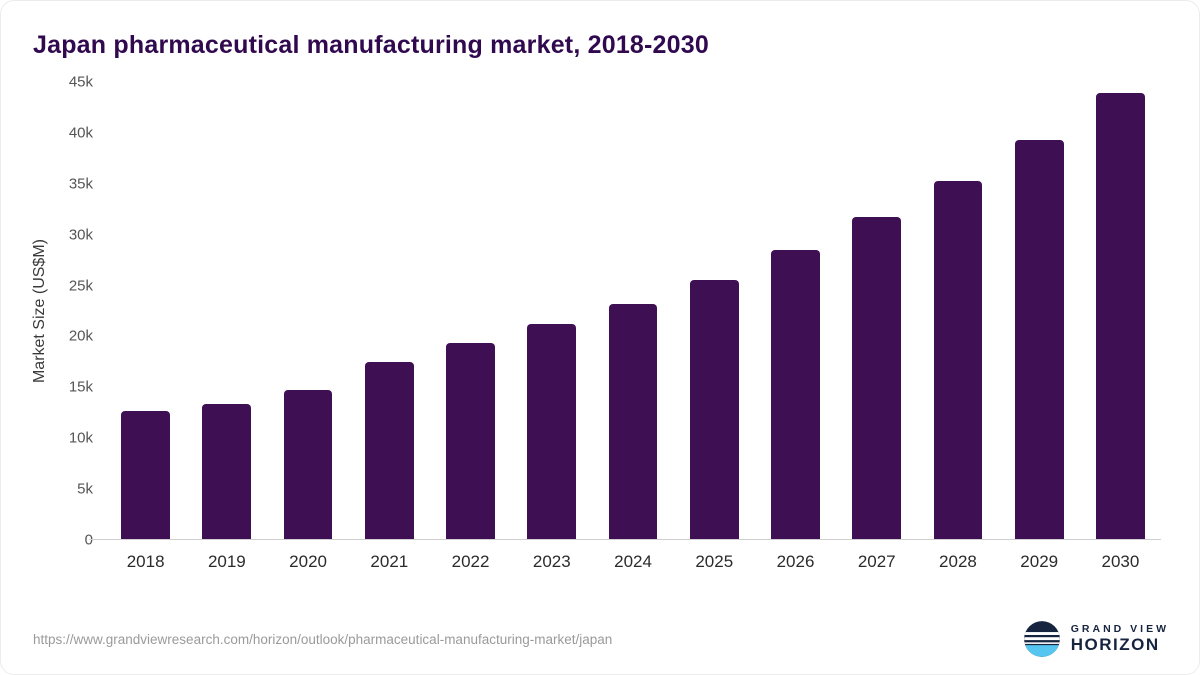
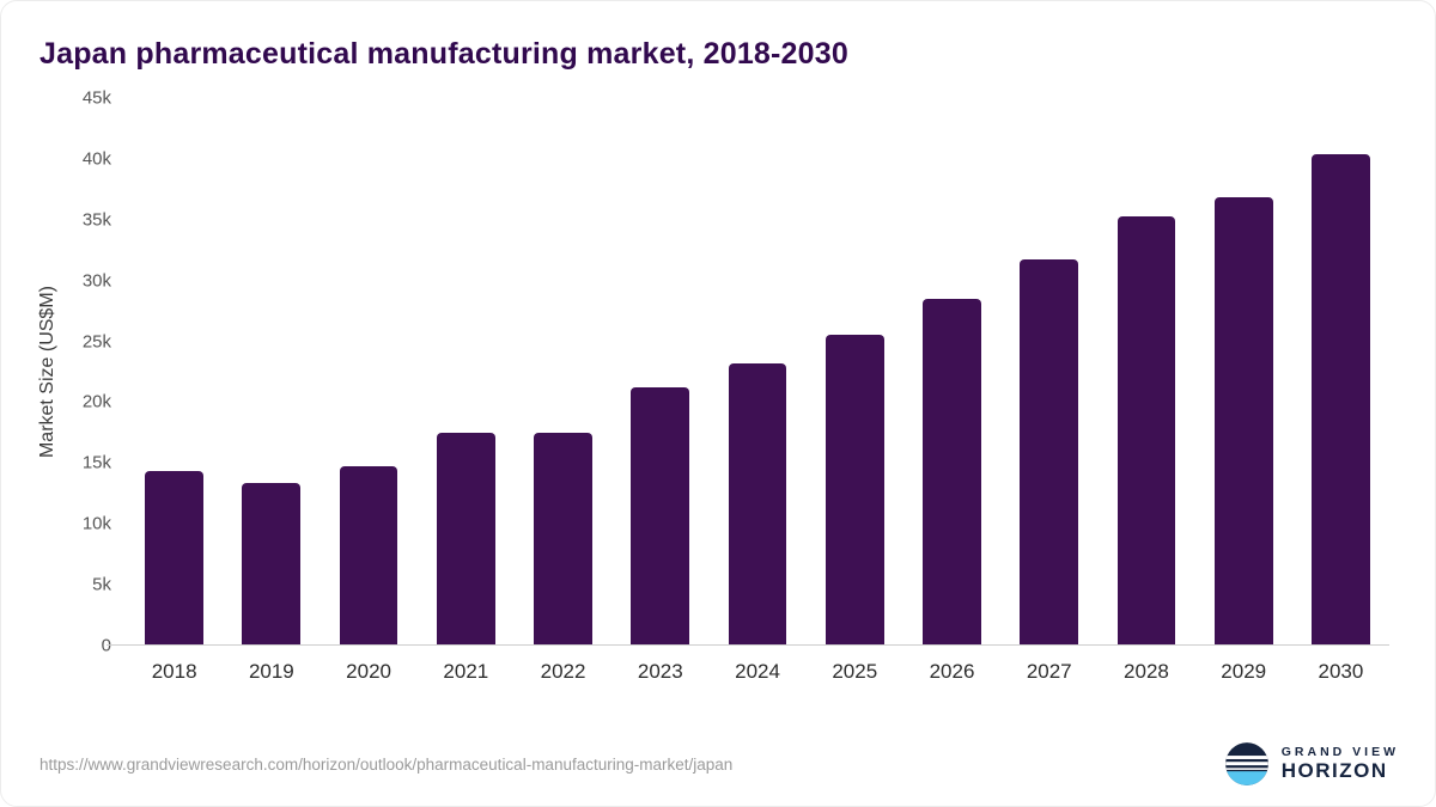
2018: 12.7k -> 14.3k
2022: 19.4k -> 17.5k
2029: 39.3k -> 36.8k
2030: 43.9k -> 40.4k
